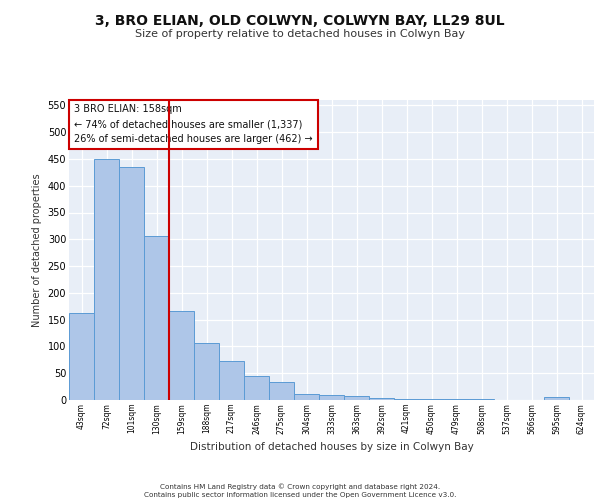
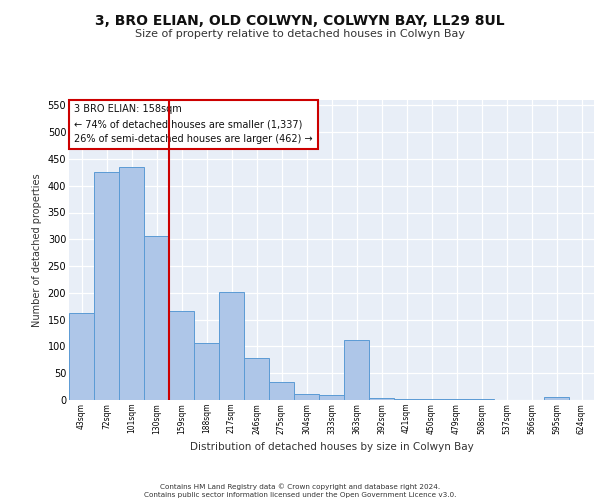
72sqm: 450 -> 426
217sqm: 72 -> 202
246sqm: 44 -> 78
363sqm: 8 -> 112
